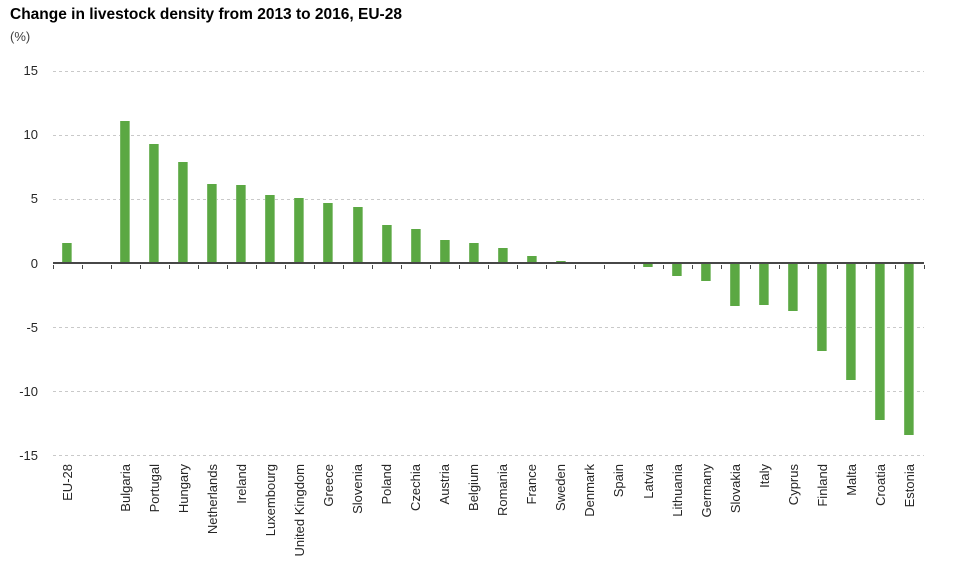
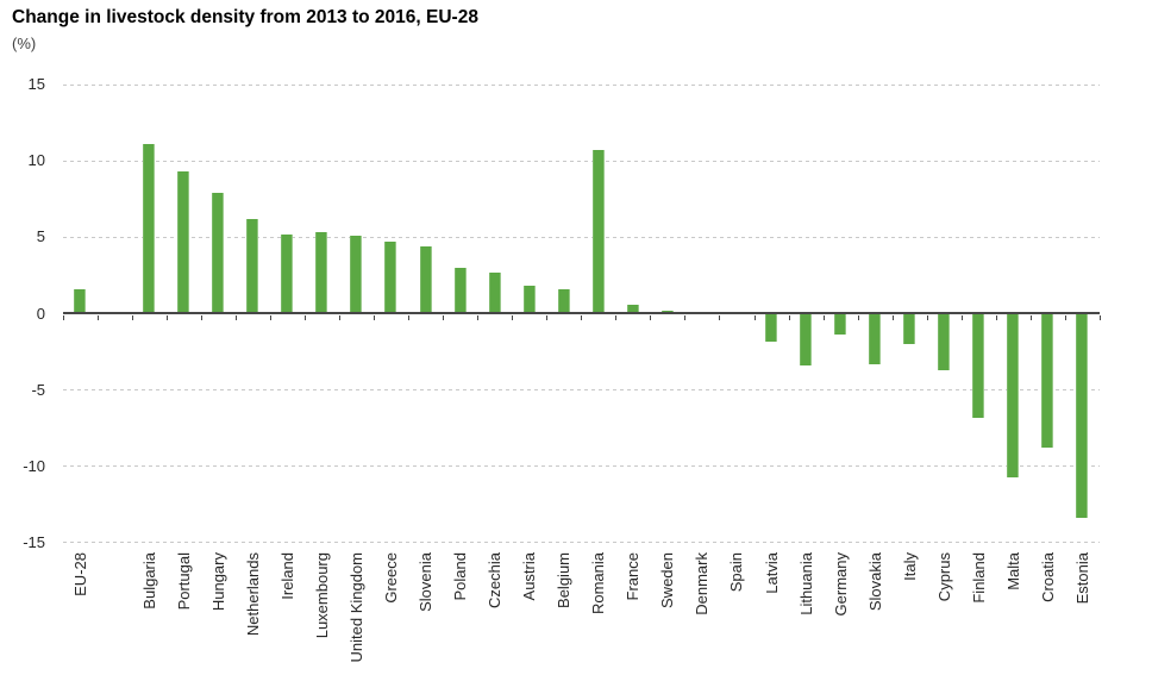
Ireland: 6.1 -> 5.2
Romania: 1.2 -> 10.7
Latvia: -0.3 -> -1.8
Lithuania: -1.0 -> -3.4
Italy: -3.2 -> -2.0
Malta: -9.1 -> -10.7
Croatia: -12.2 -> -8.8
